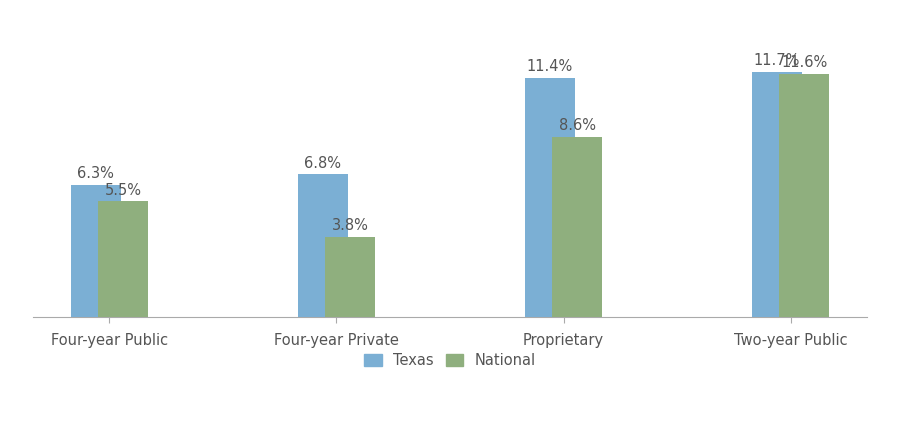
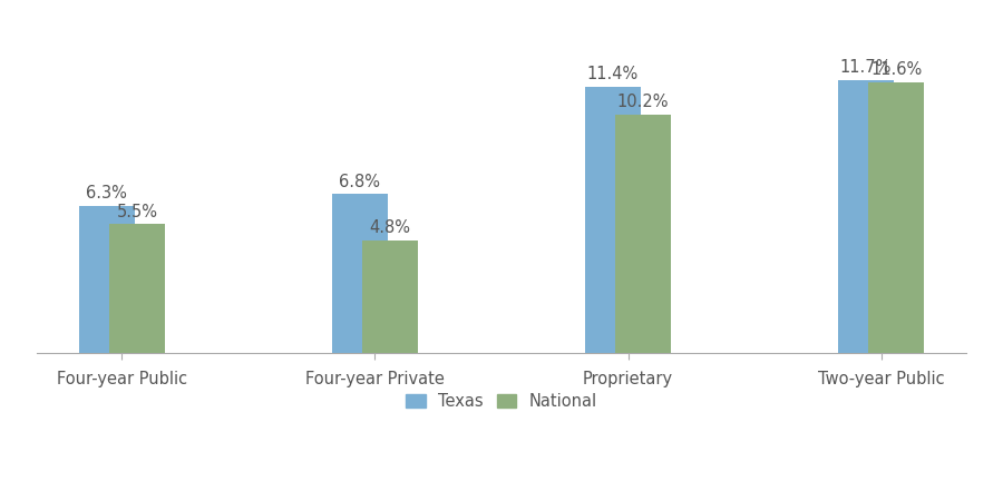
National/Four-year Private: 3.8% -> 4.8%
National/Proprietary: 8.6% -> 10.2%
